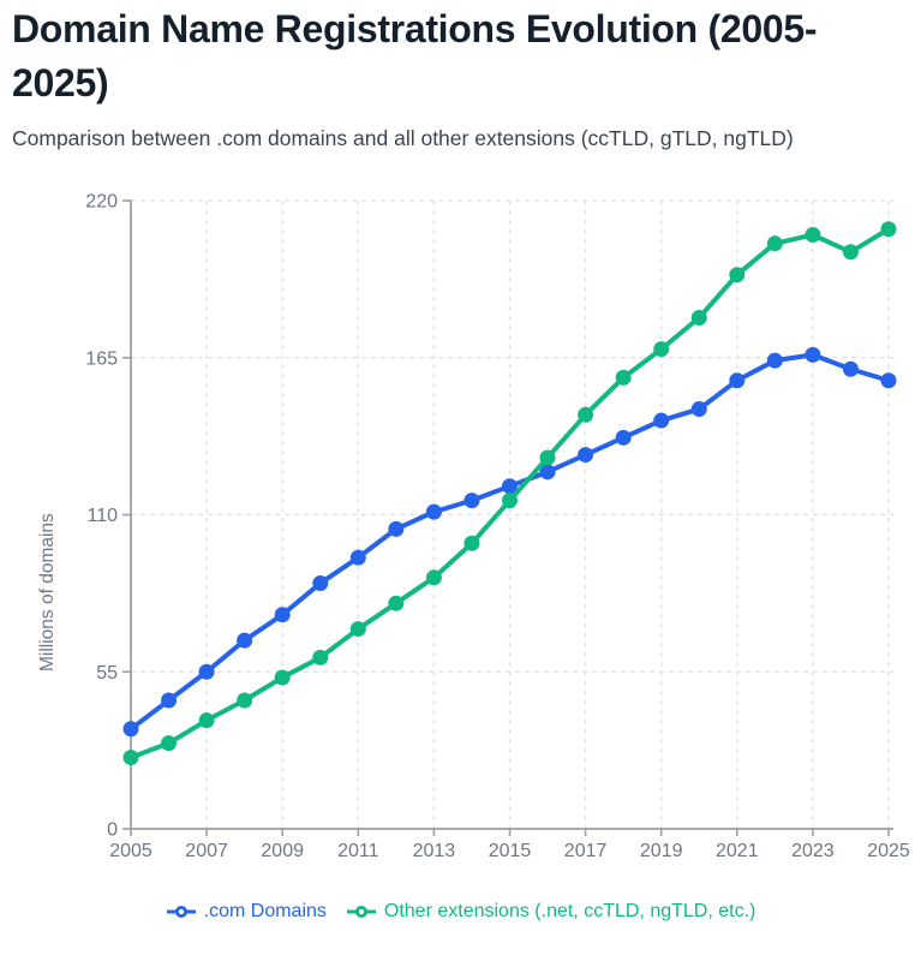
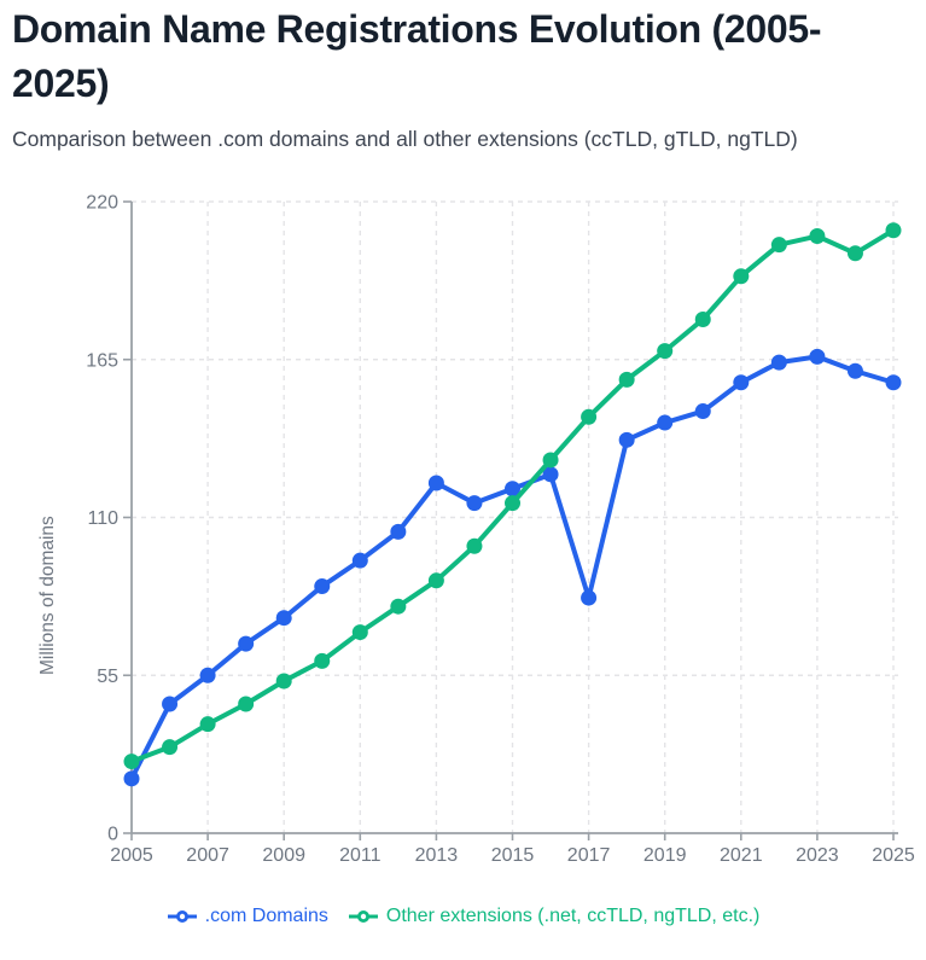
.com Domains/2005: 35 -> 19
.com Domains/2013: 111 -> 122
.com Domains/2017: 131 -> 82
